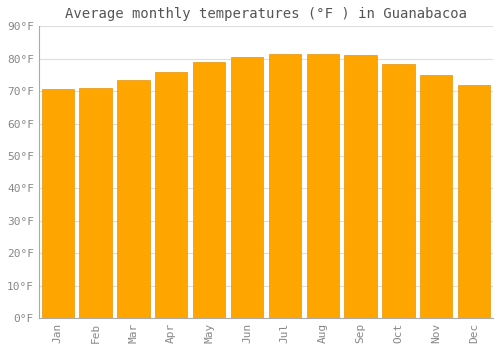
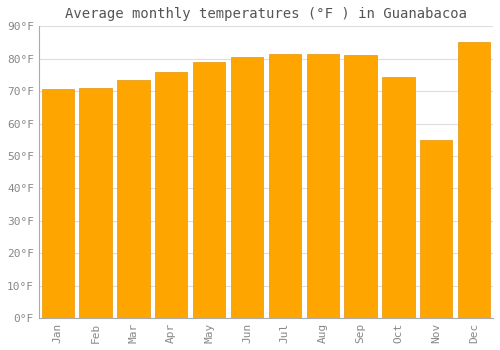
Oct: 78.5°F -> 74.5°F
Nov: 75.0°F -> 55.0°F
Dec: 72.0°F -> 85.0°F
